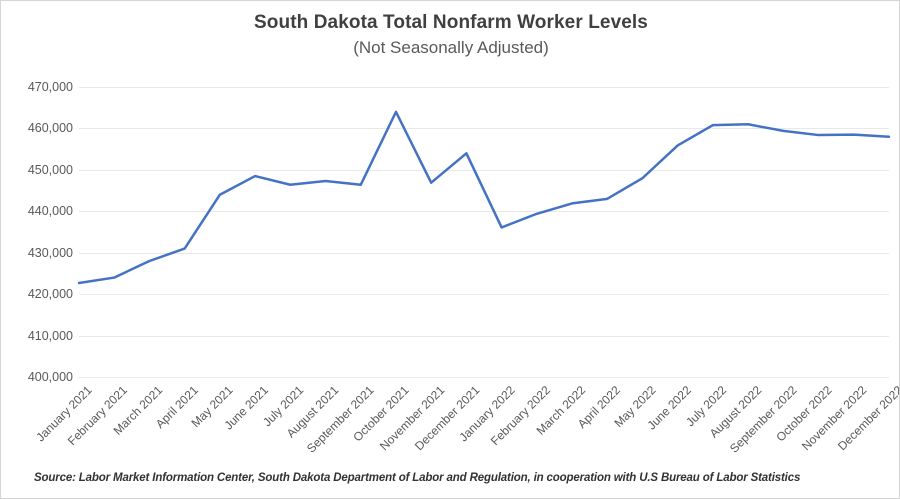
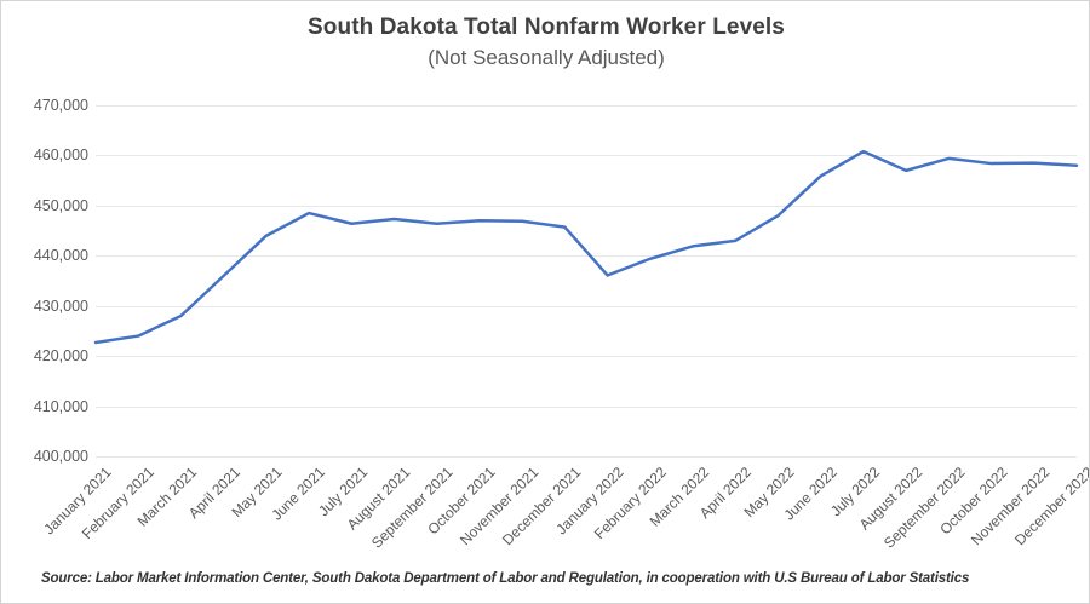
April 2021: 431000 -> 436000
October 2021: 464000 -> 447000
December 2021: 454000 -> 446000
August 2022: 461000 -> 457000
